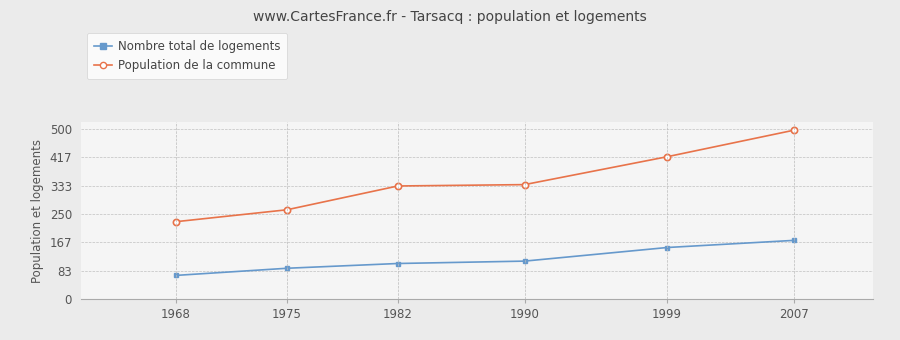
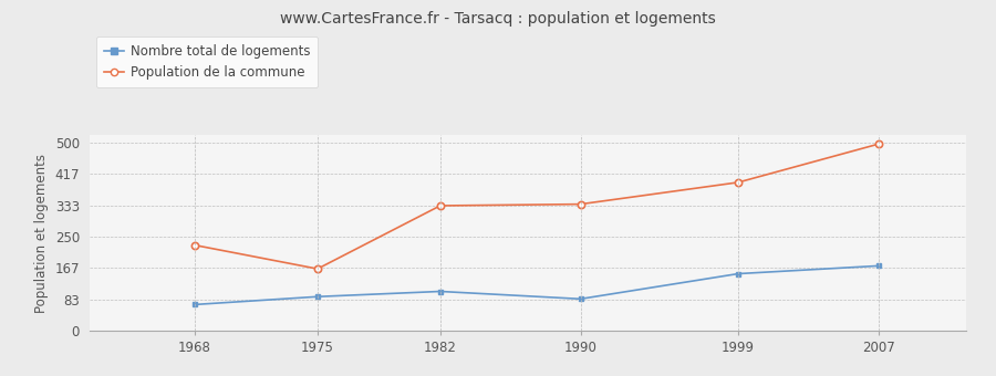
Population de la commune/1975: 263 -> 165
Nombre total de logements/1990: 112 -> 85
Population de la commune/1999: 419 -> 395
